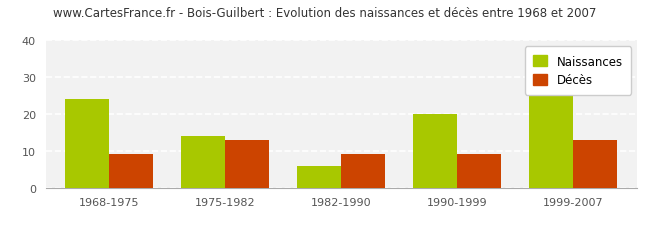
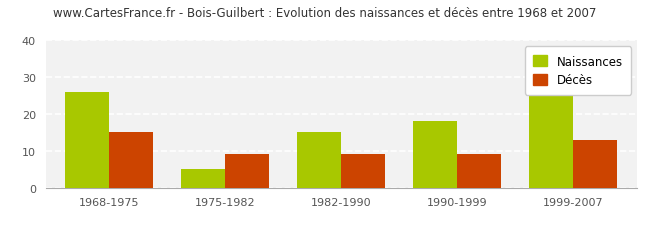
Naissances/1968-1975: 24 -> 26
Décès/1968-1975: 9 -> 15
Naissances/1975-1982: 14 -> 5
Décès/1975-1982: 13 -> 9
Naissances/1982-1990: 6 -> 15
Naissances/1990-1999: 20 -> 18
